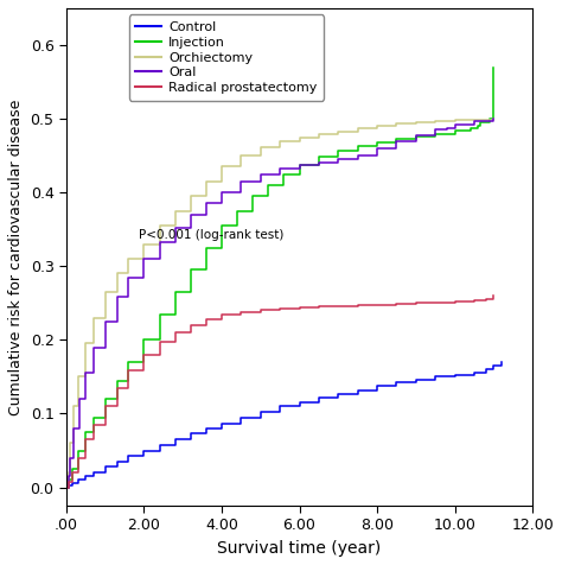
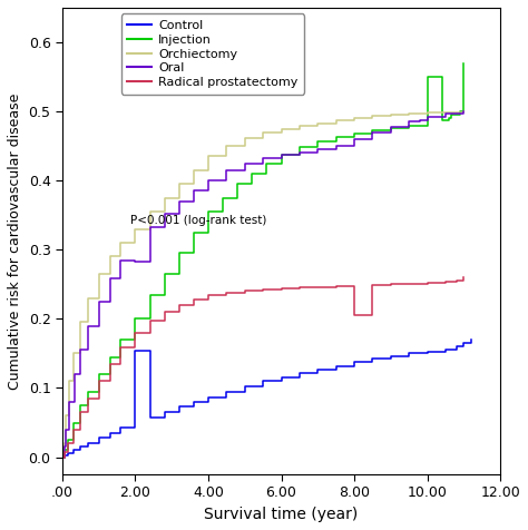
Control/2.00: 0.050 -> 0.154
Oral/2.00: 0.310 -> 0.282
Radical prostatectomy/8.00: 0.248 -> 0.206
Injection/10.00: 0.484 -> 0.550
